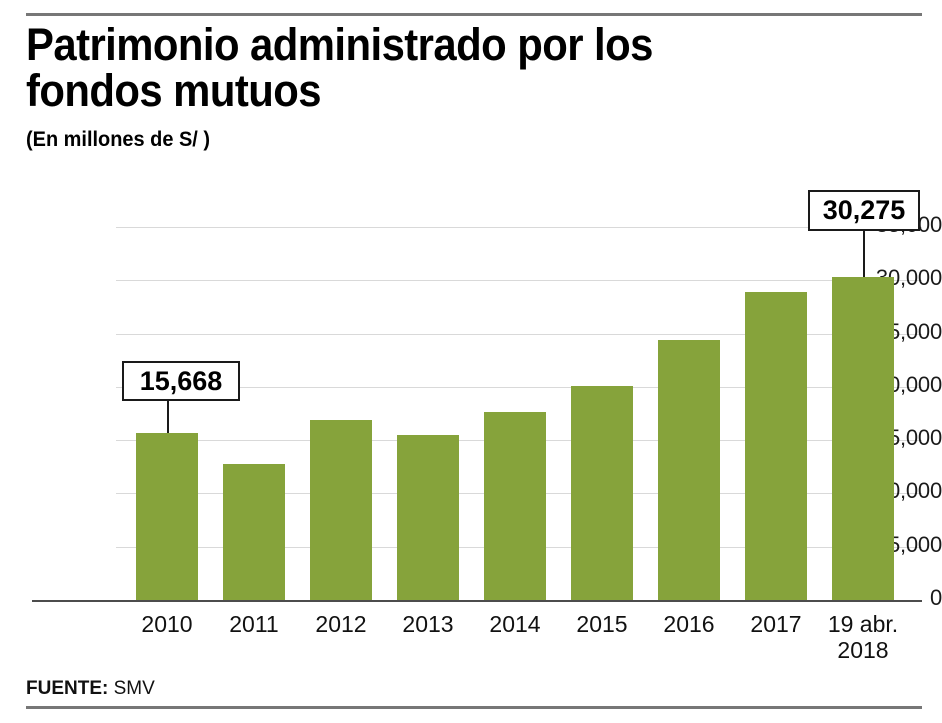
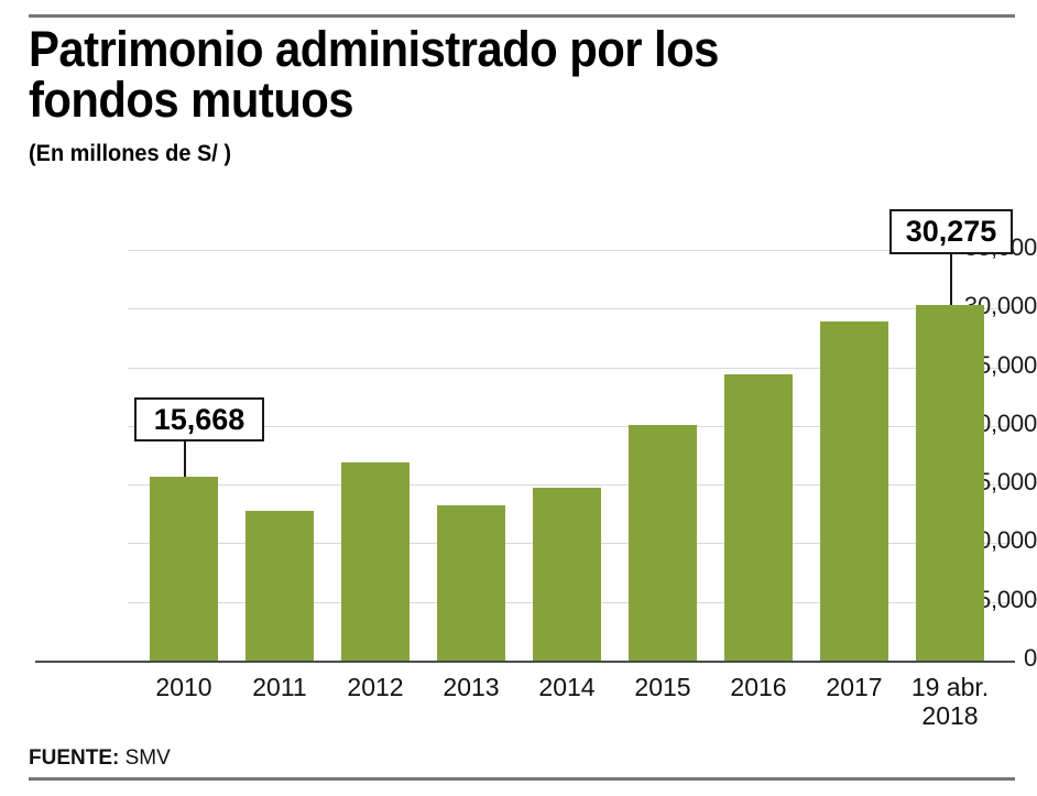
2013: 15400 -> 13200
2014: 17600 -> 14700
